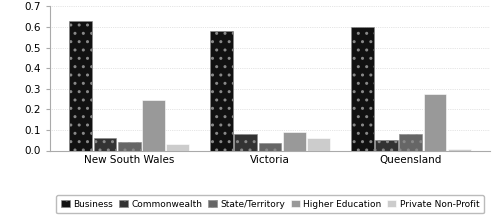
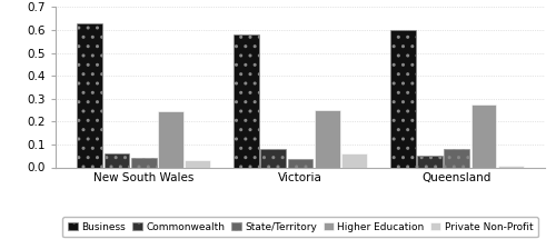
Higher Education/Victoria: 0.090 -> 0.250
